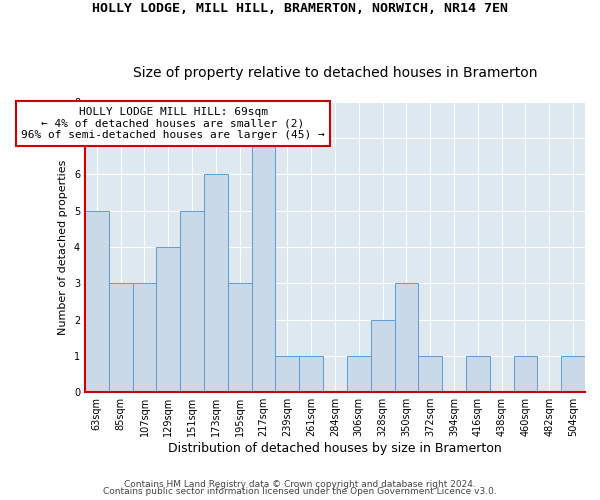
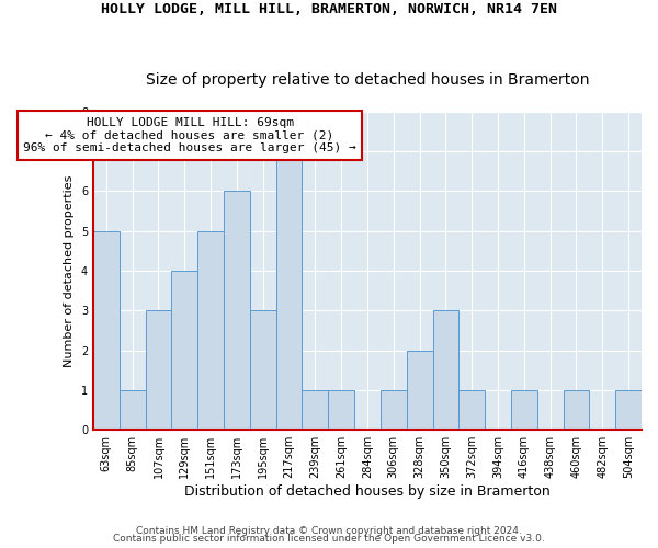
85sqm: 3 -> 1
